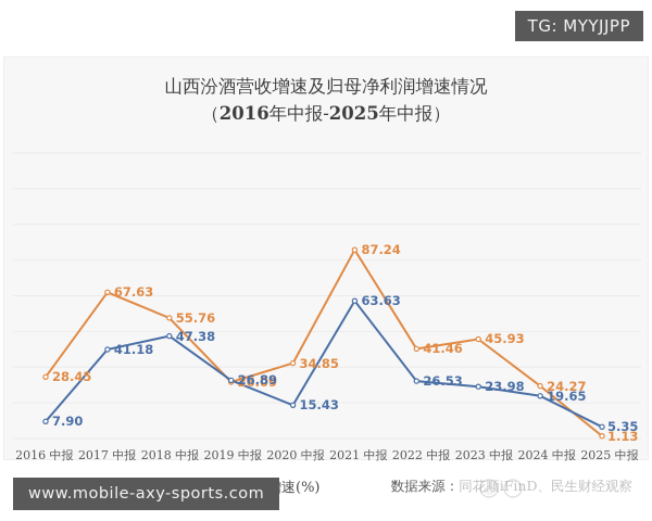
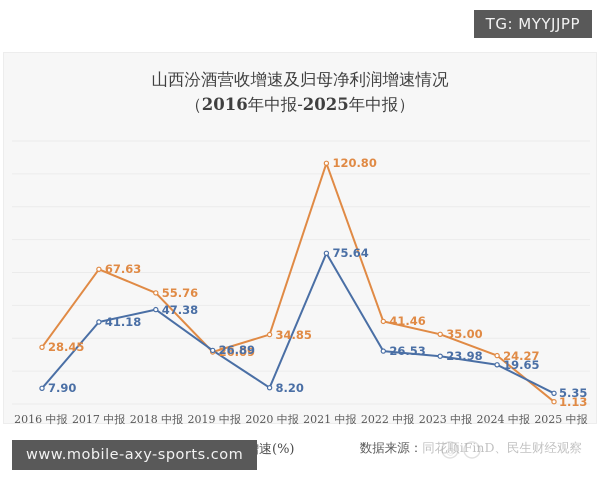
营收增速（%）/2020 中报: 15.43 -> 8.20
营收增速（%）/2021 中报: 63.63 -> 75.64
归母净利润增速(%)/2021 中报: 87.24 -> 120.80
归母净利润增速(%)/2023 中报: 45.93 -> 35.00
